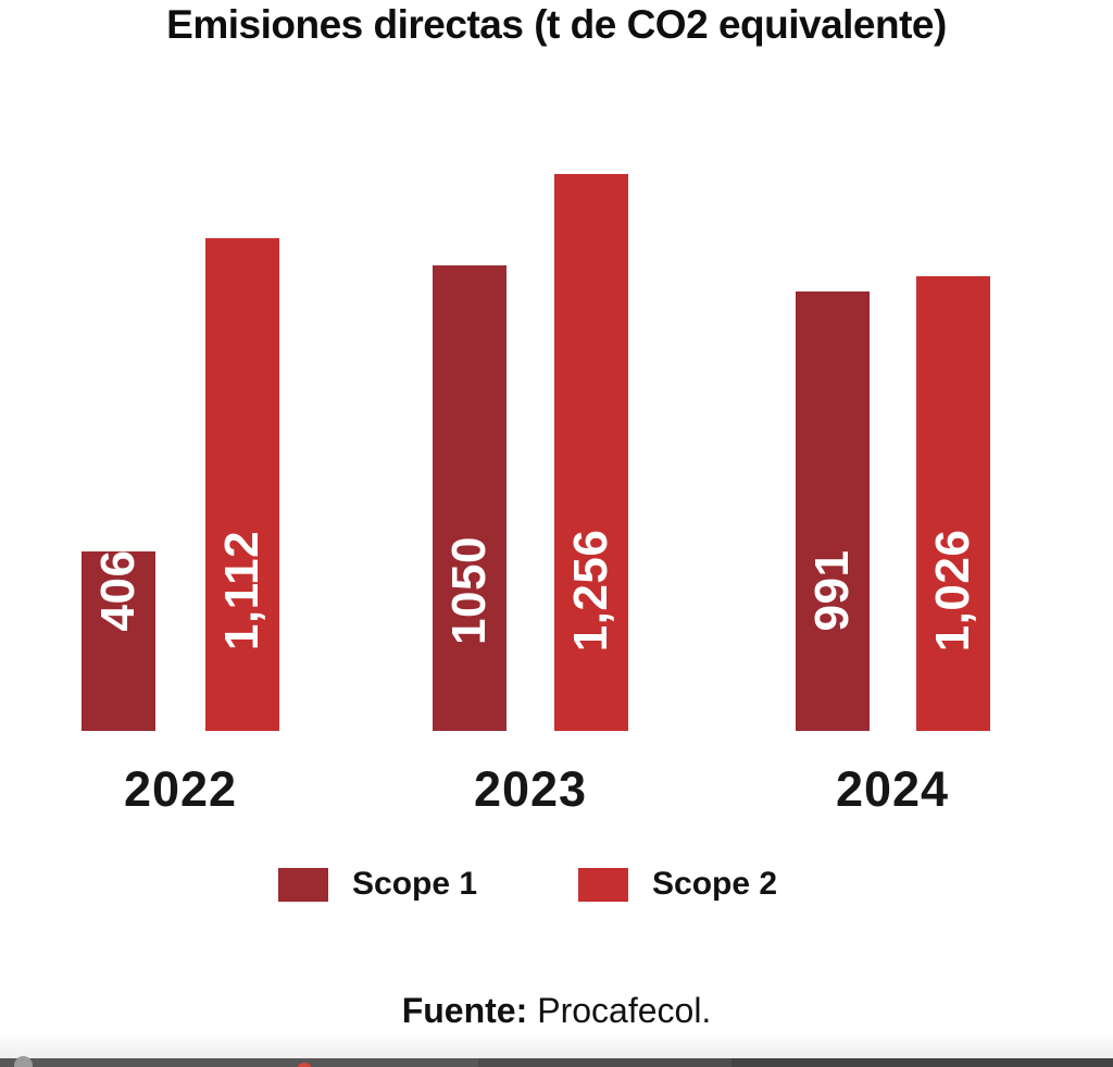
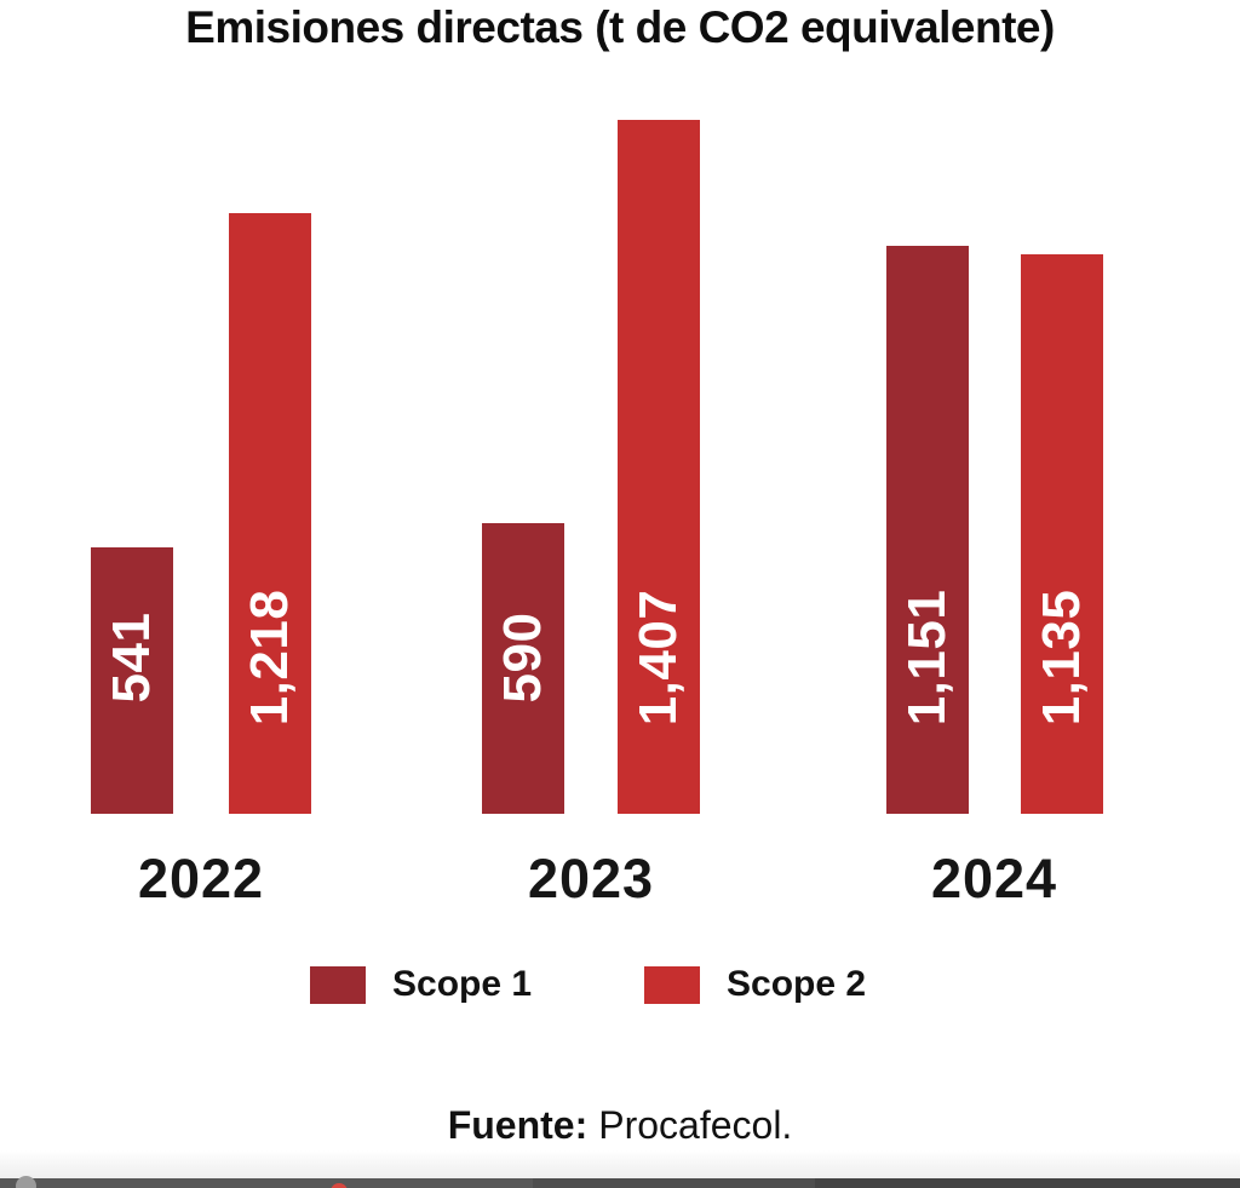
Scope 1/2022: 406 -> 541
Scope 2/2022: 1,112 -> 1,218
Scope 1/2023: 1050 -> 590
Scope 2/2023: 1,256 -> 1,407
Scope 1/2024: 991 -> 1,151
Scope 2/2024: 1,026 -> 1,135
